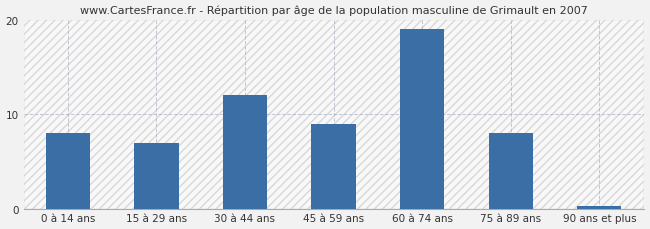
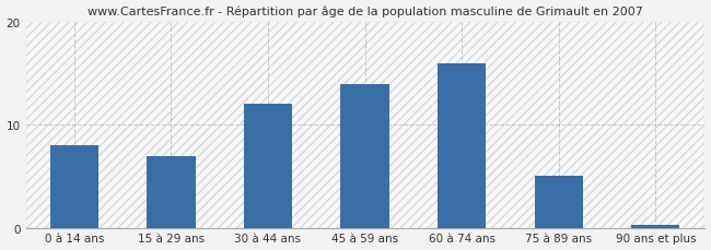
45 à 59 ans: 9.0 -> 14.0
60 à 74 ans: 19.0 -> 16.0
75 à 89 ans: 8.0 -> 5.0
